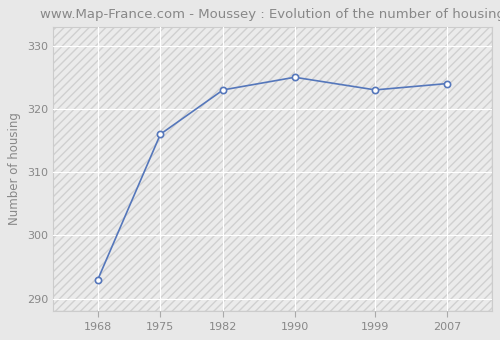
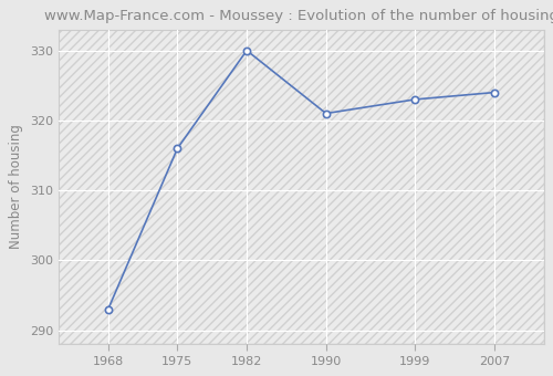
1982: 323 -> 330
1990: 325 -> 321
